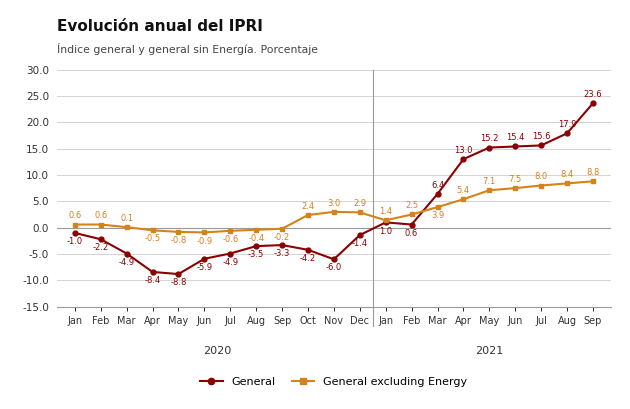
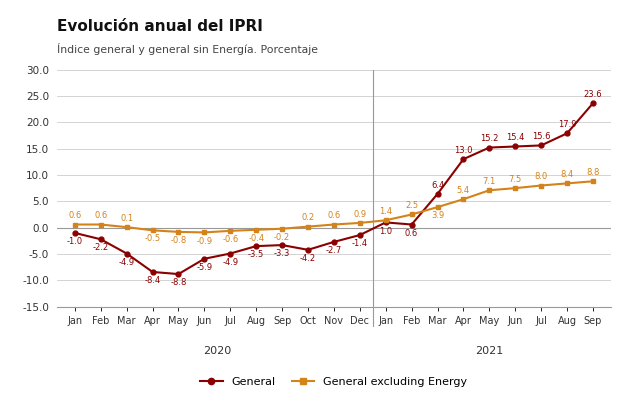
General excluding Energy/Oct: 2.4 -> 0.2
General/Nov: -6.0 -> -2.7
General excluding Energy/Nov: 3.0 -> 0.6
General excluding Energy/Dec: 2.9 -> 0.9
